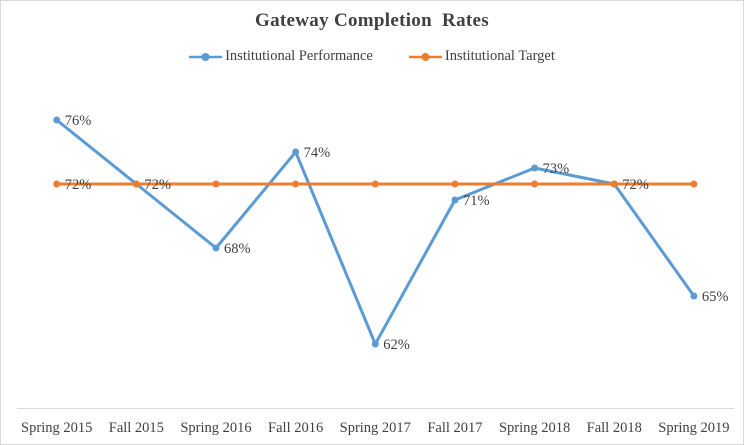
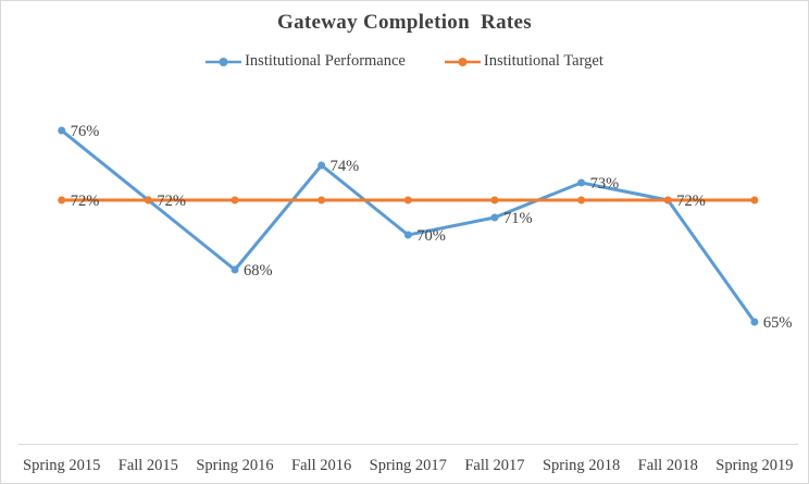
Institutional Performance/Spring 2017: 62% -> 70%
